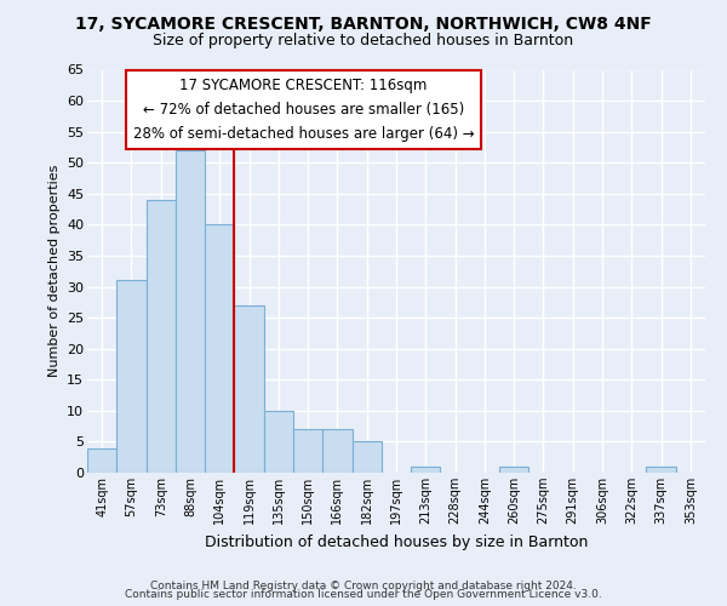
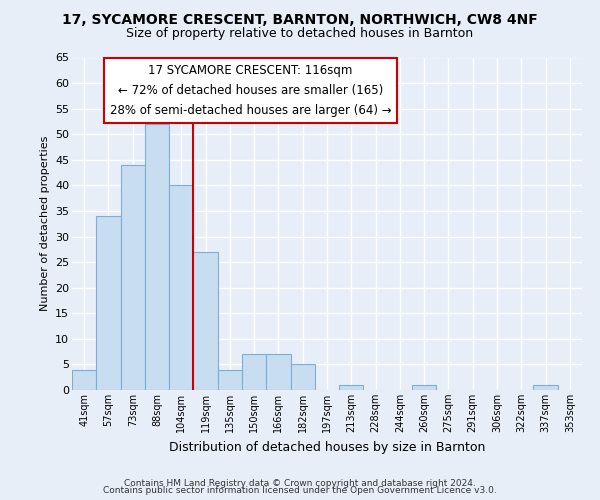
57sqm: 31 -> 34
135sqm: 10 -> 4
